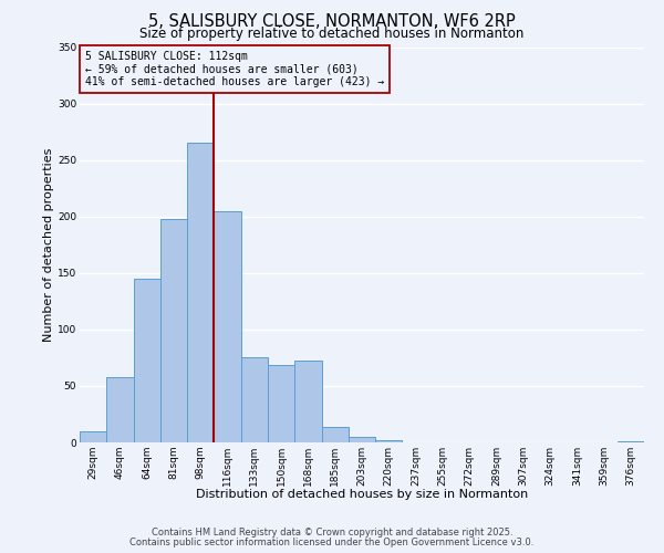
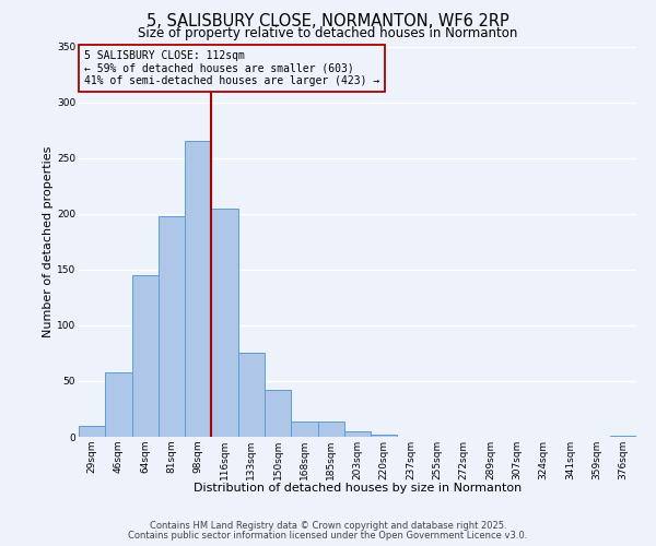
150sqm: 69 -> 42
168sqm: 72 -> 14
